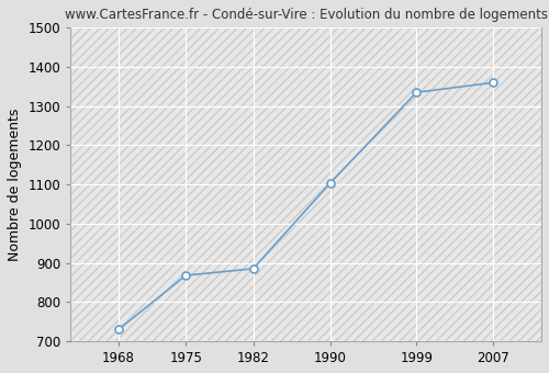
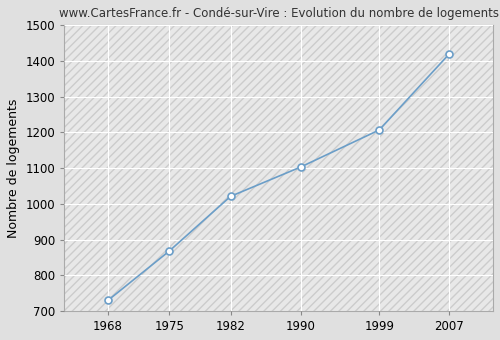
1982: 885 -> 1021
1999: 1335 -> 1207
2007: 1360 -> 1420
